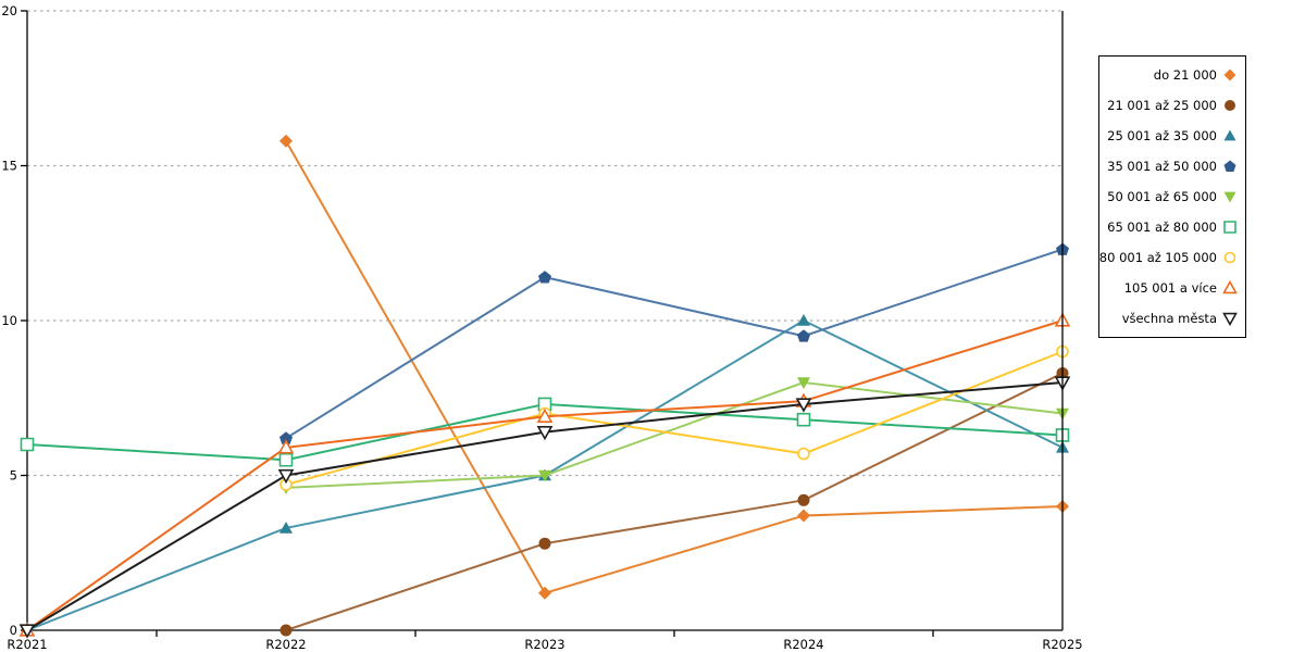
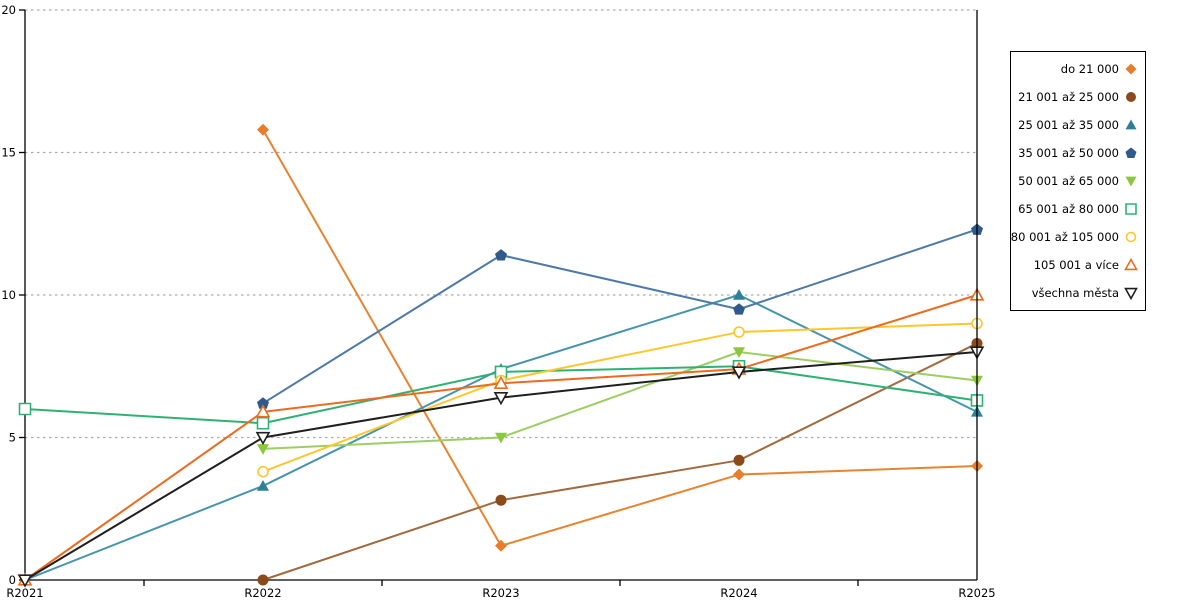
80 001 až 105 000/R2022: 4.7 -> 3.8
25 001 až 35 000/R2023: 5.0 -> 7.4
65 001 až 80 000/R2024: 6.8 -> 7.5
80 001 až 105 000/R2024: 5.7 -> 8.7
